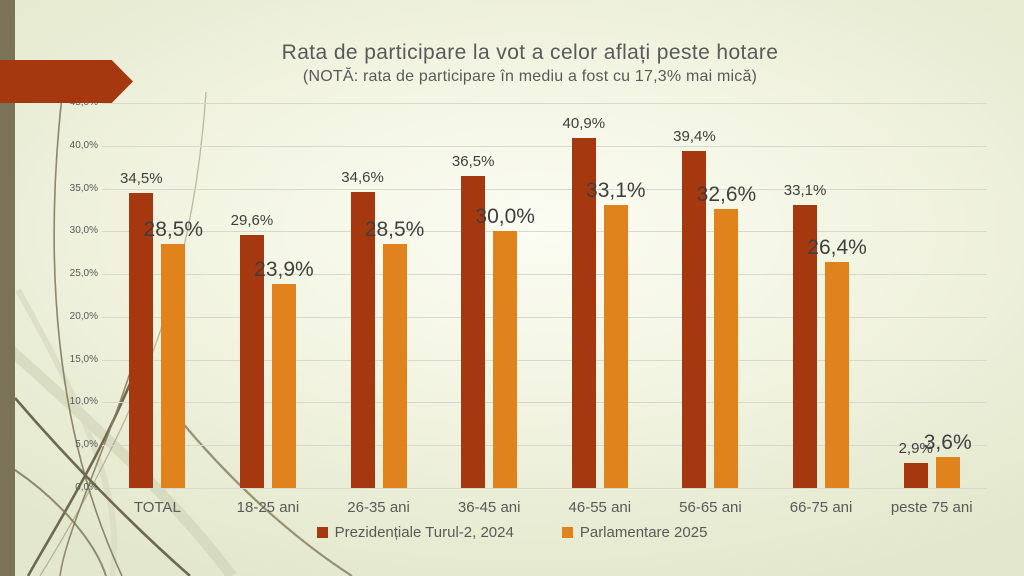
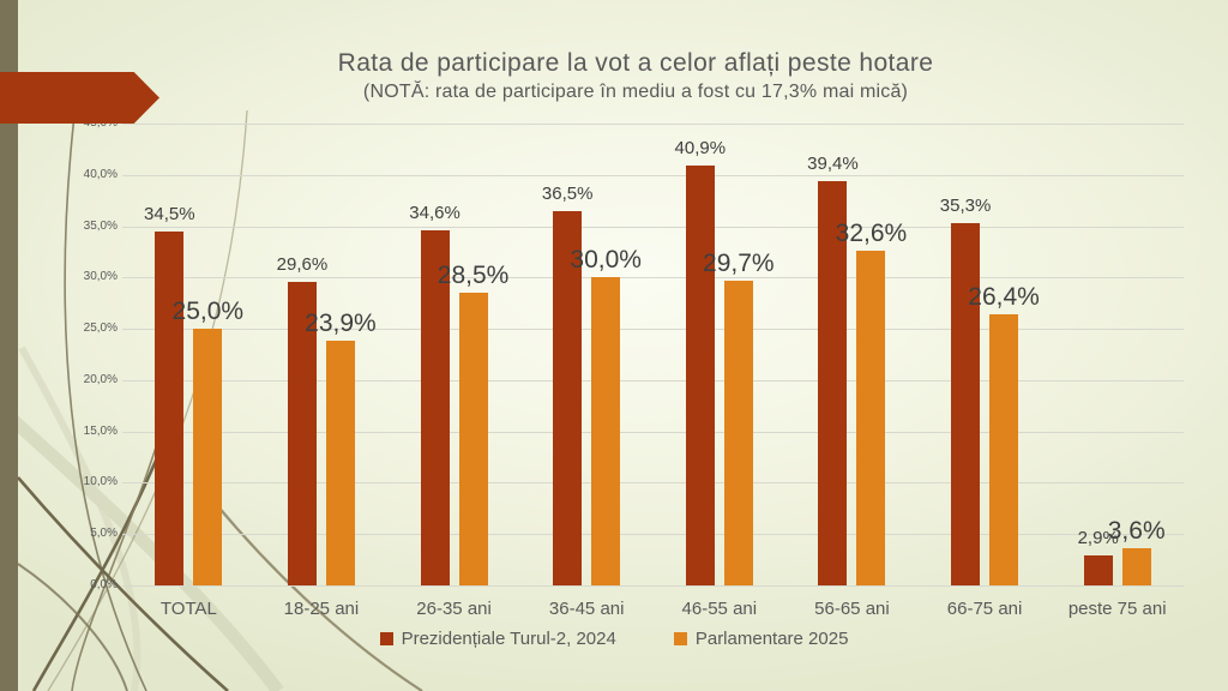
Parlamentare 2025/TOTAL: 28,5% -> 25,0%
Parlamentare 2025/46-55 ani: 33,1% -> 29,7%
Prezidențiale Turul-2, 2024/66-75 ani: 33,1% -> 35,3%
